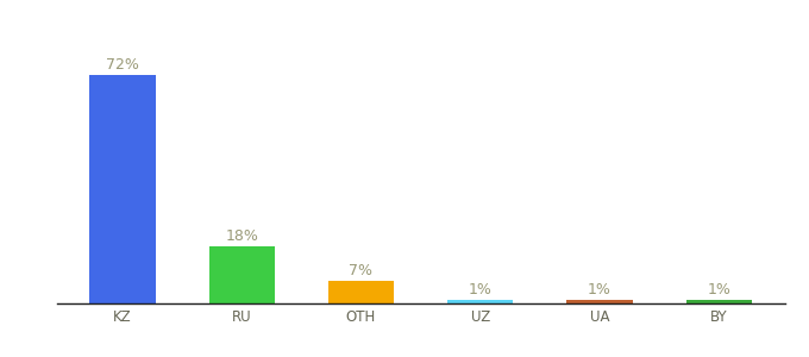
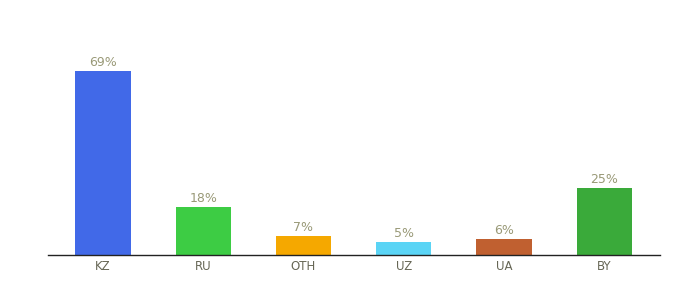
KZ: 72% -> 69%
UZ: 1% -> 5%
UA: 1% -> 6%
BY: 1% -> 25%
